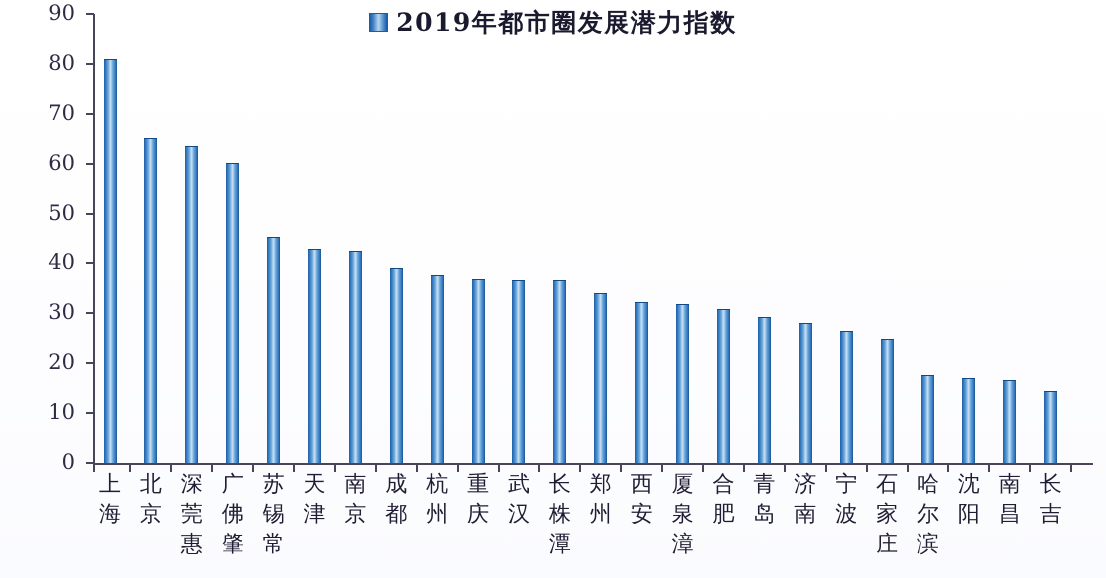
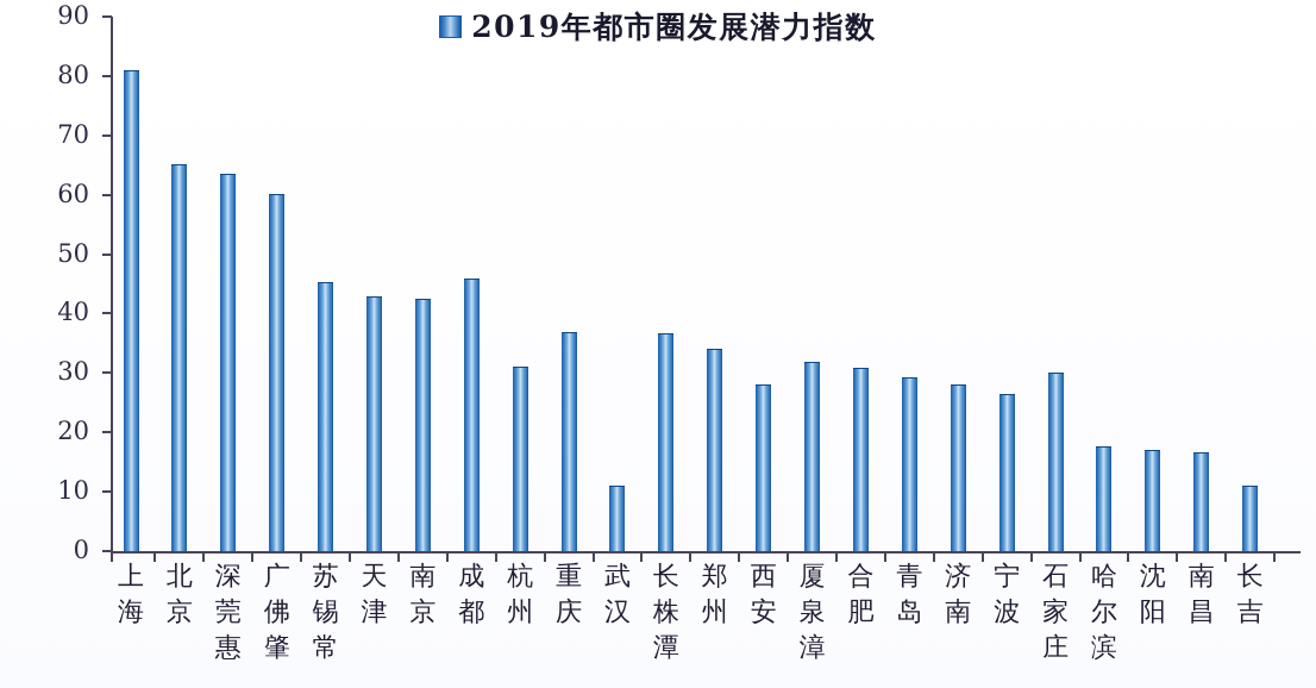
成都: 39 -> 46
杭州: 38 -> 31
武汉: 37 -> 11
西安: 32 -> 28
石家庄: 25 -> 30
长吉: 14 -> 11
